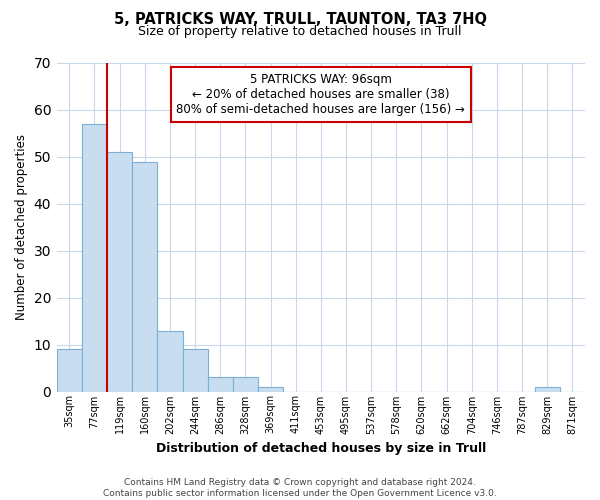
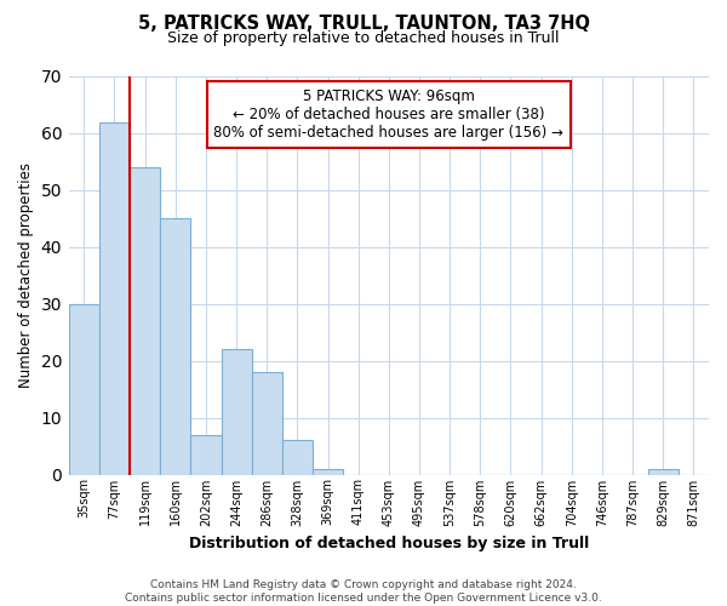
35sqm: 9 -> 30
77sqm: 57 -> 62
119sqm: 51 -> 54
160sqm: 49 -> 45
202sqm: 13 -> 7
244sqm: 9 -> 22
286sqm: 3 -> 18
328sqm: 3 -> 6
